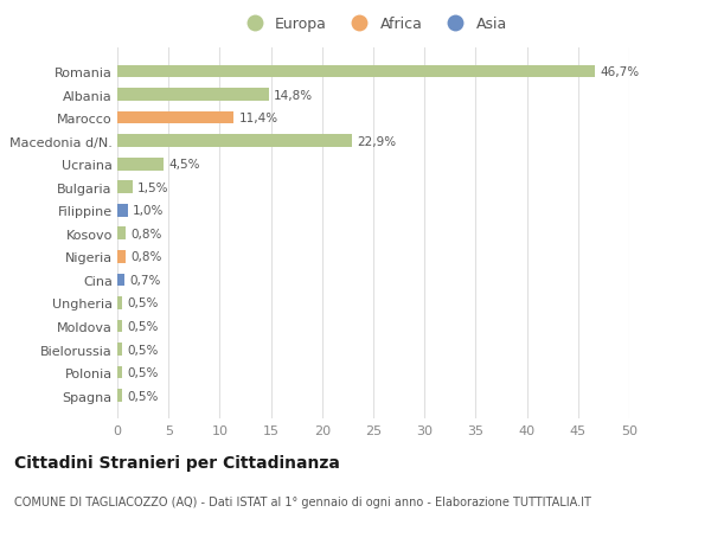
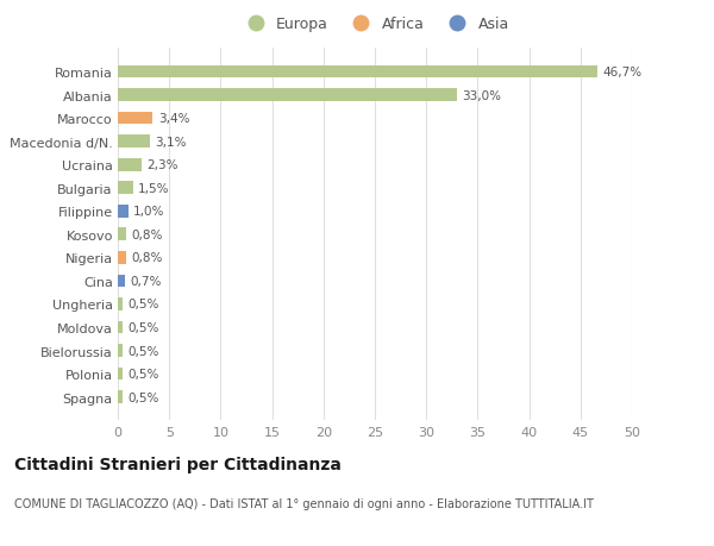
Albania: 14,8% -> 33,0%
Marocco: 11,4% -> 3,4%
Macedonia d/N.: 22,9% -> 3,1%
Ucraina: 4,5% -> 2,3%
